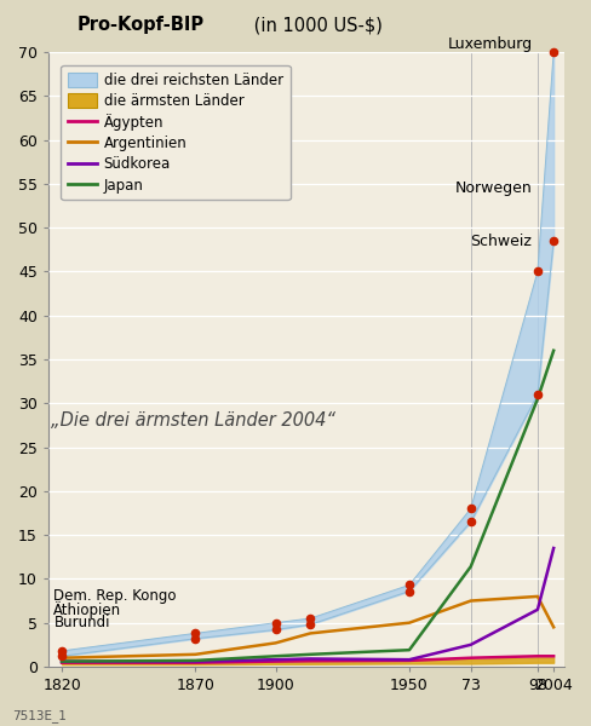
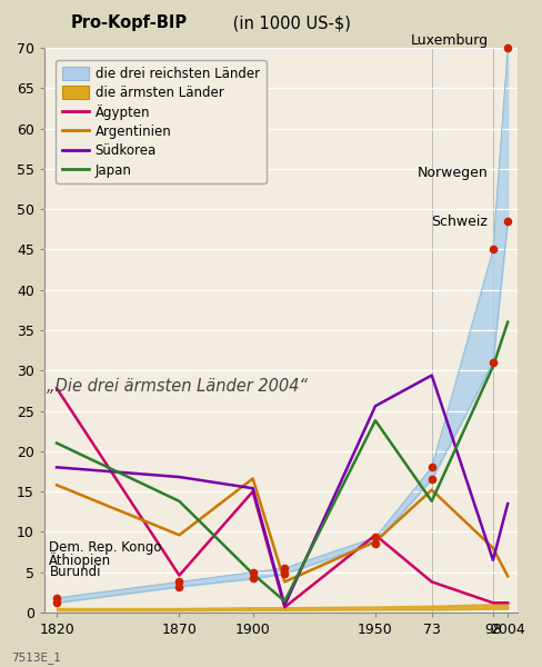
Ägypten/1820: 0.5 -> 27.8
Argentinien/1820: 1.0 -> 15.8
Südkorea/1820: 0.6 -> 18.0
Japan/1820: 0.6 -> 21.0
Ägypten/1870: 0.5 -> 4.6
Argentinien/1870: 1.4 -> 9.6
Südkorea/1870: 0.6 -> 16.8
Japan/1870: 0.7 -> 13.8
Ägypten/1900: 0.6 -> 15.0
Argentinien/1900: 2.7 -> 16.6
Südkorea/1900: 0.8 -> 15.4
Japan/1900: 1.2 -> 4.8
Ägypten/1950: 0.7 -> 9.6
Argentinien/1950: 5.0 -> 8.8
Südkorea/1950: 0.8 -> 25.6
Japan/1950: 1.9 -> 23.8
Ägypten/73: 1.0 -> 3.8
Argentinien/73: 7.5 -> 15.2
Südkorea/73: 2.5 -> 29.4
Japan/73: 11.4 -> 13.8
